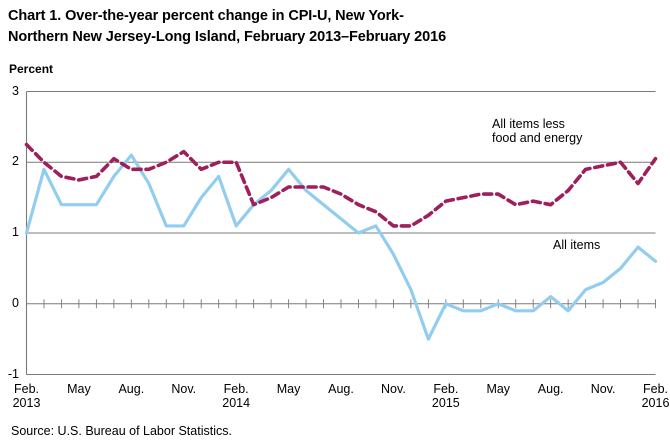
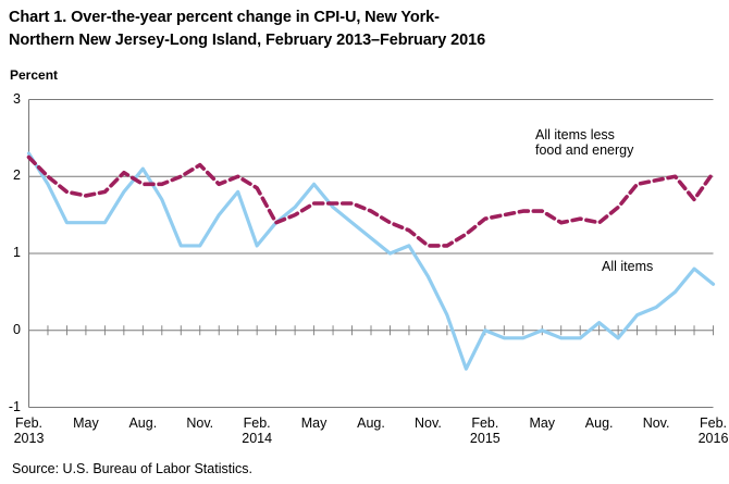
All items/Feb. 2013: 1.0 -> 2.3
All items less food and energy/Feb. 2014: 2.0 -> 1.9
